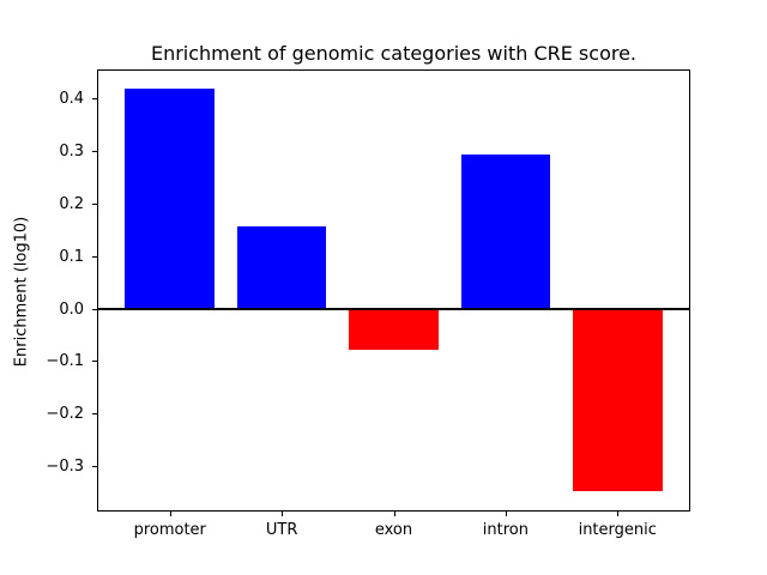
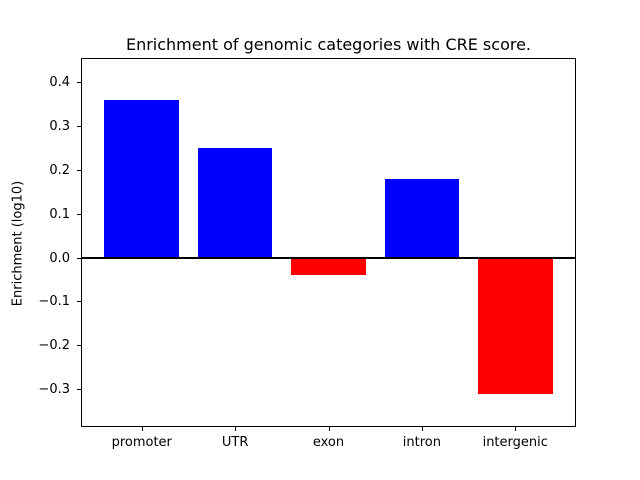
promoter: 0.42 -> 0.36
UTR: 0.16 -> 0.25
exon: -0.08 -> -0.04
intron: 0.29 -> 0.18
intergenic: -0.35 -> -0.31
